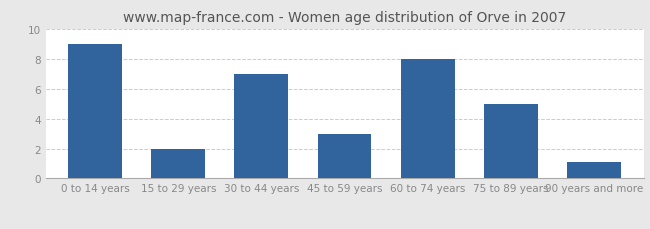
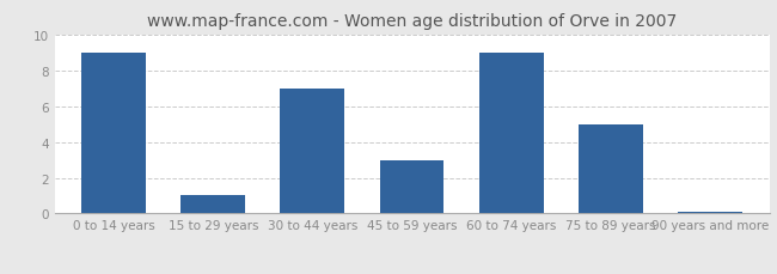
15 to 29 years: 2.0 -> 1.0
60 to 74 years: 8.0 -> 9.0
90 years and more: 1.1 -> 0.1
